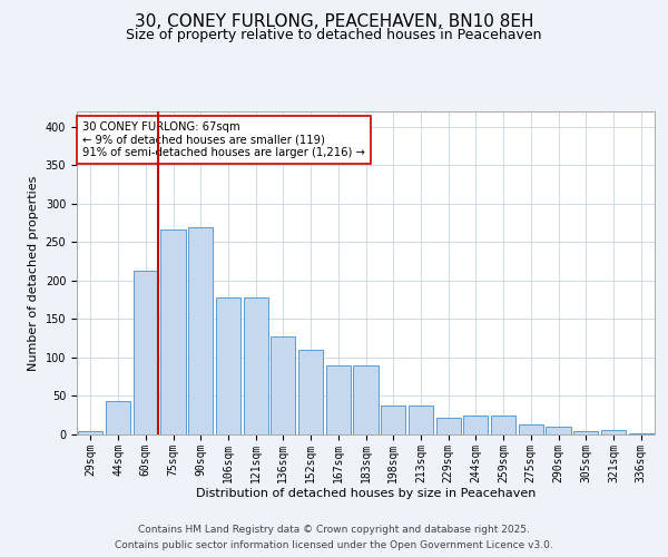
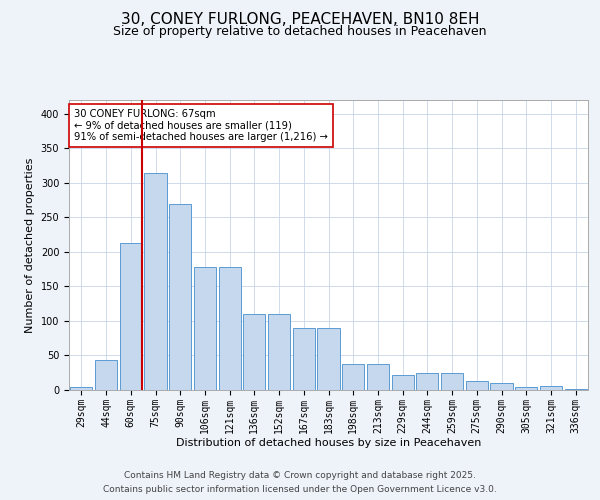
75sqm: 266 -> 315
136sqm: 128 -> 110
